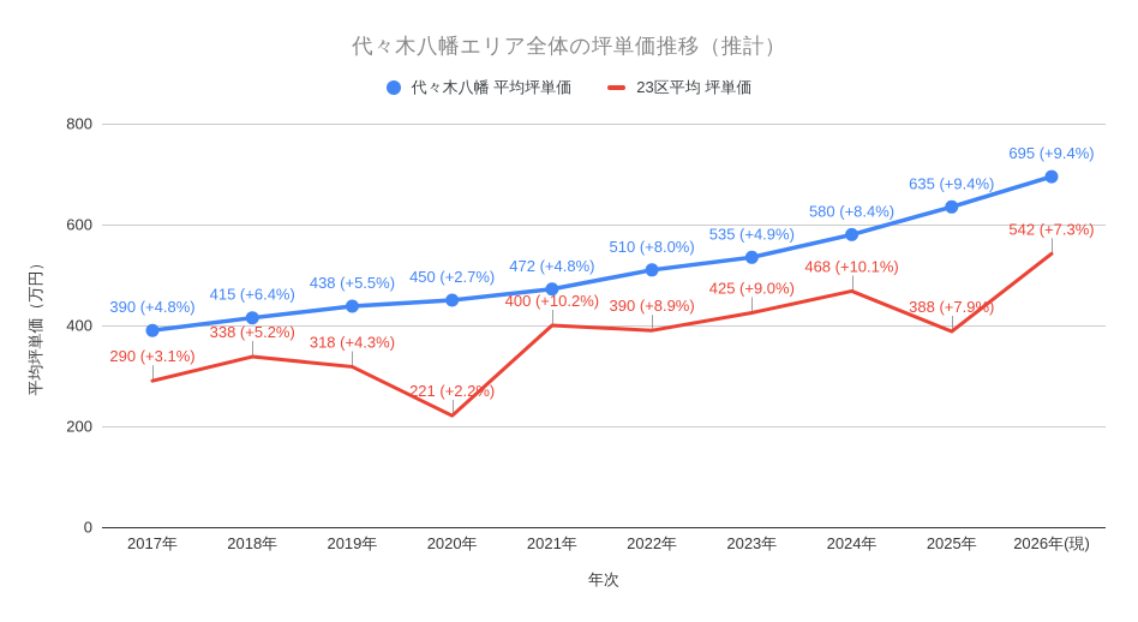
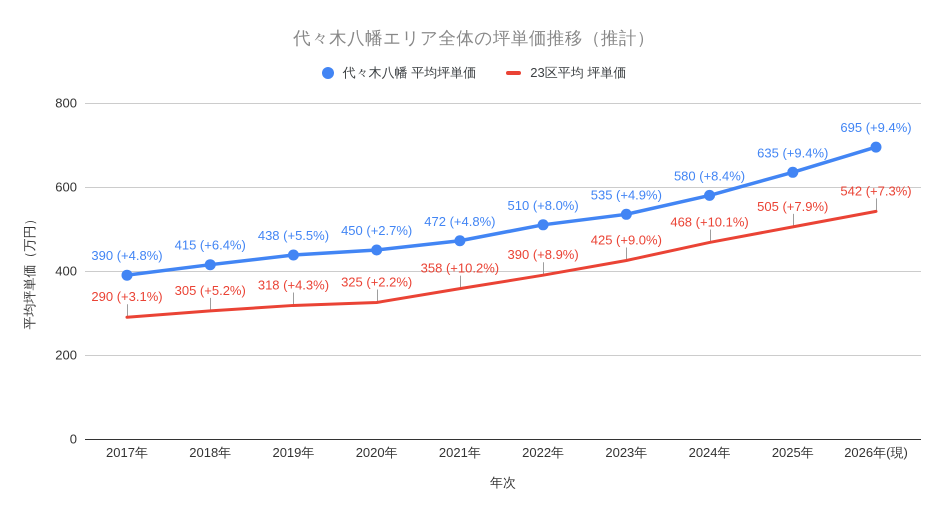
23区平均 坪単価/2018年: 338 -> 305
23区平均 坪単価/2020年: 221 -> 325
23区平均 坪単価/2021年: 400 -> 358
23区平均 坪単価/2025年: 388 -> 505
